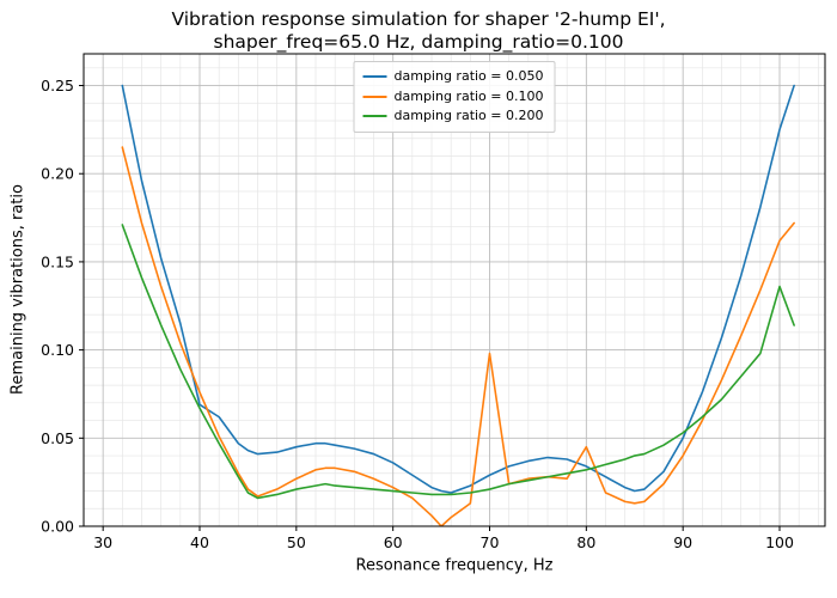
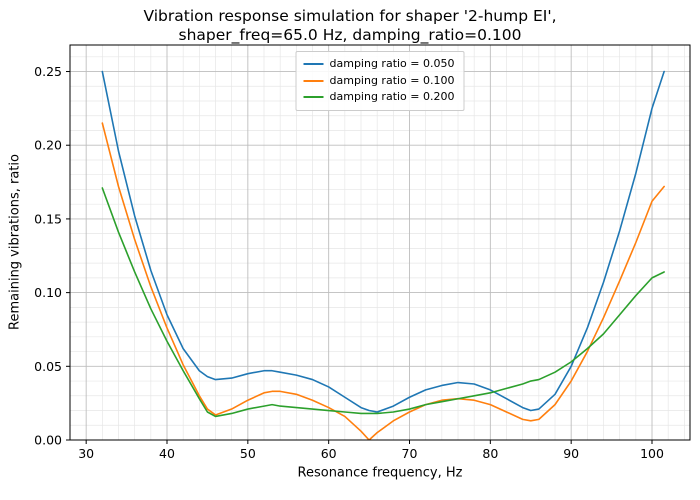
damping ratio = 0.050/40: 0.069 -> 0.085
damping ratio = 0.100/70: 0.098 -> 0.019
damping ratio = 0.100/80: 0.045 -> 0.024
damping ratio = 0.200/100: 0.136 -> 0.110
